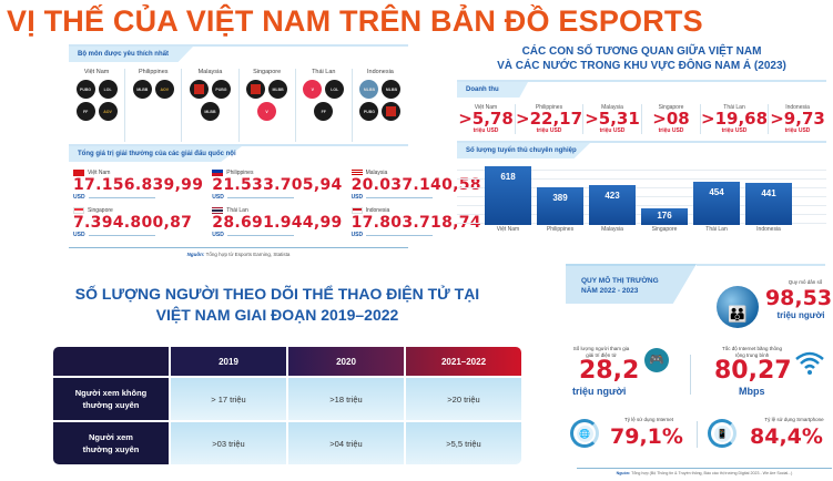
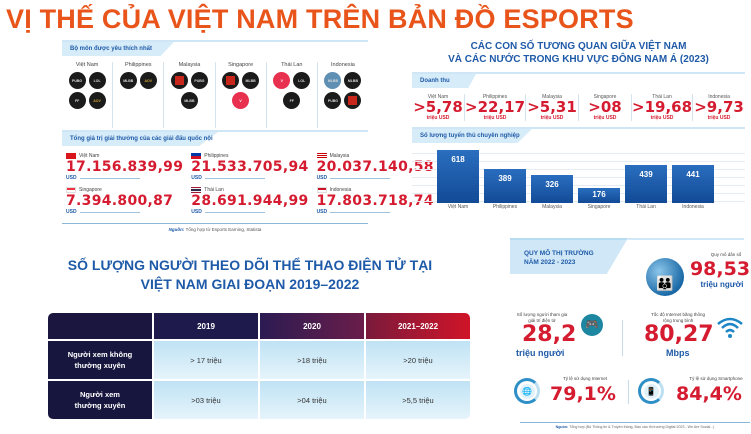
Malaysia: 423 -> 326
Thái Lan: 454 -> 439
